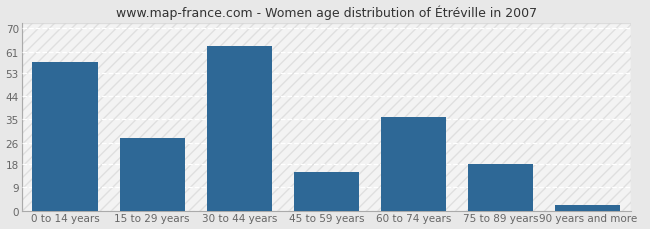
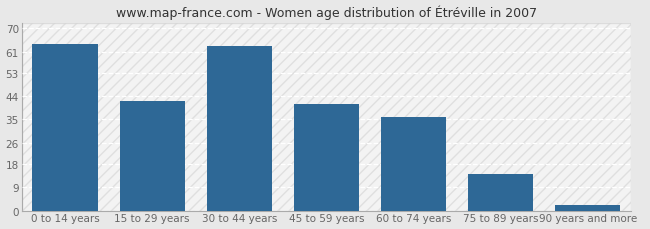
0 to 14 years: 57 -> 64
15 to 29 years: 28 -> 42
45 to 59 years: 15 -> 41
75 to 89 years: 18 -> 14
